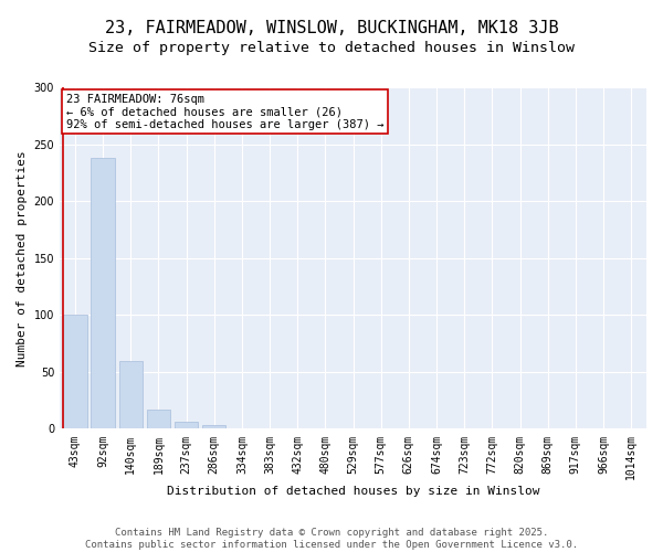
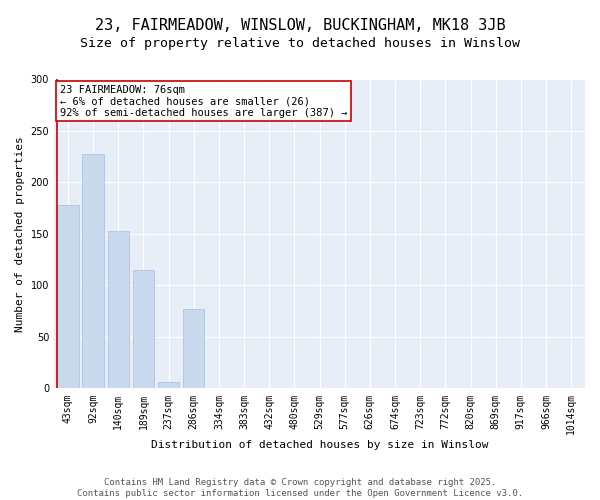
43sqm: 100 -> 178
92sqm: 238 -> 227
140sqm: 60 -> 153
189sqm: 17 -> 115
286sqm: 3 -> 77
